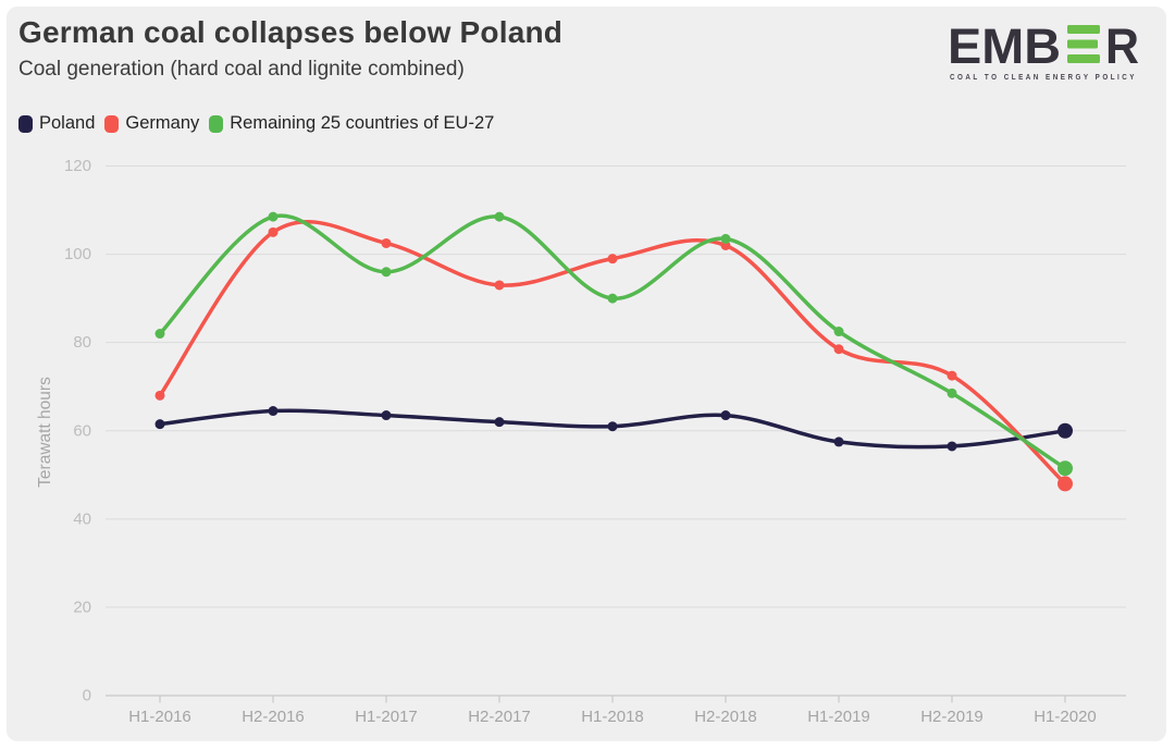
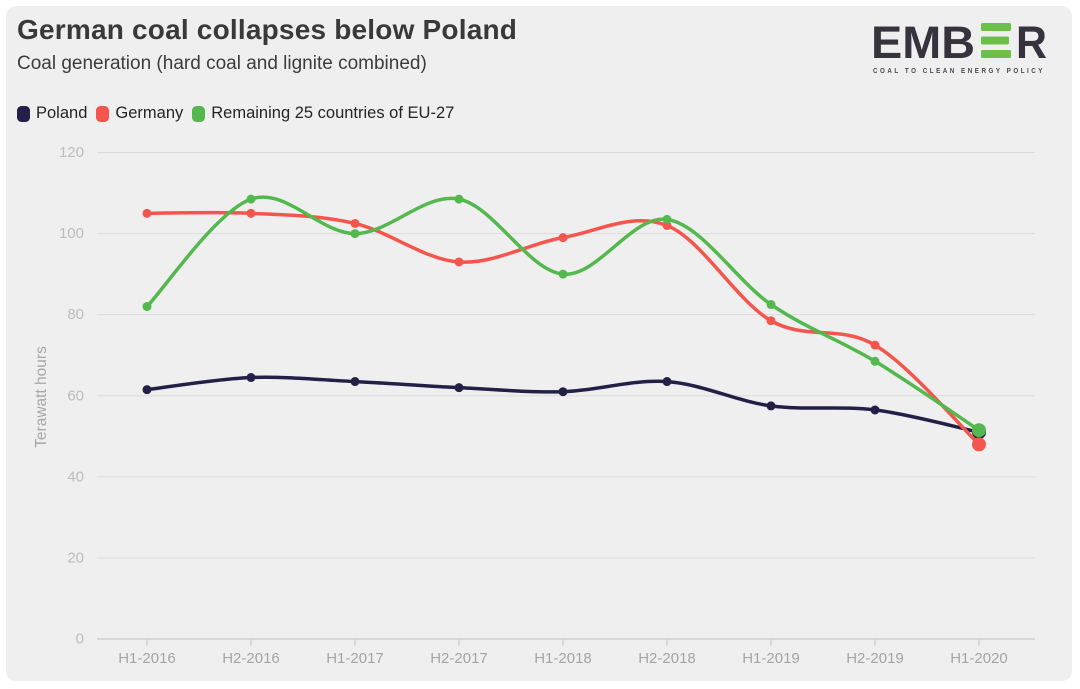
Germany/H1-2016: 68 -> 105
Remaining 25 countries of EU-27/H1-2017: 96 -> 100
Poland/H1-2020: 60 -> 51
